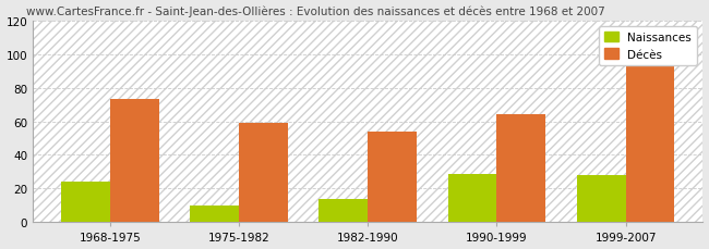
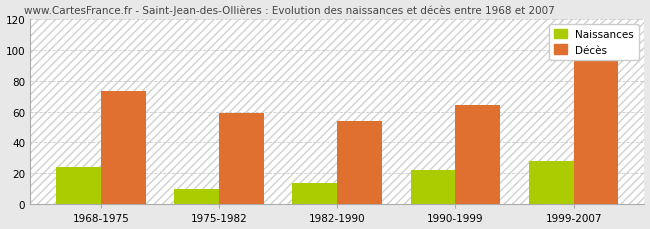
Naissances/1990-1999: 29 -> 22
